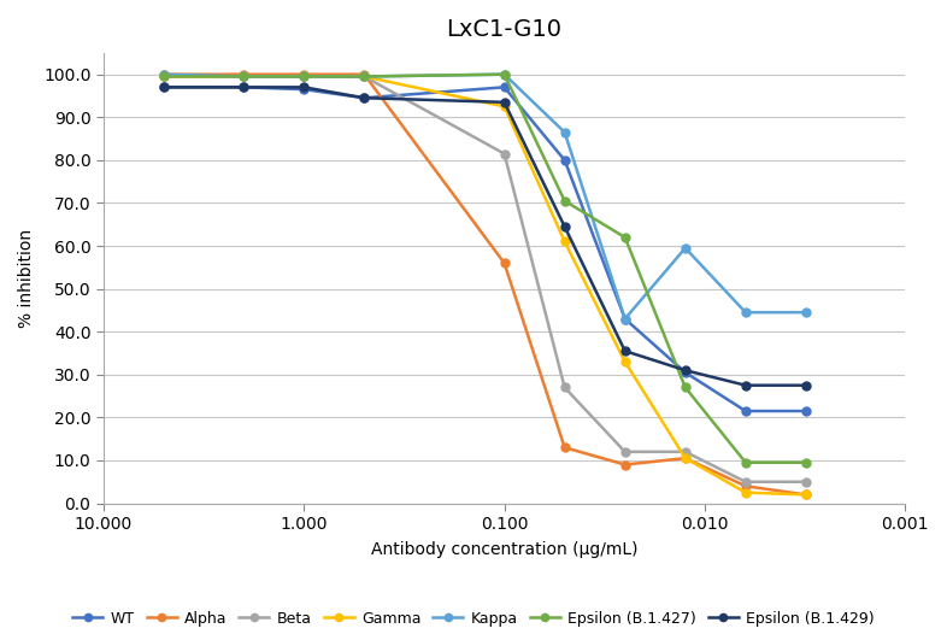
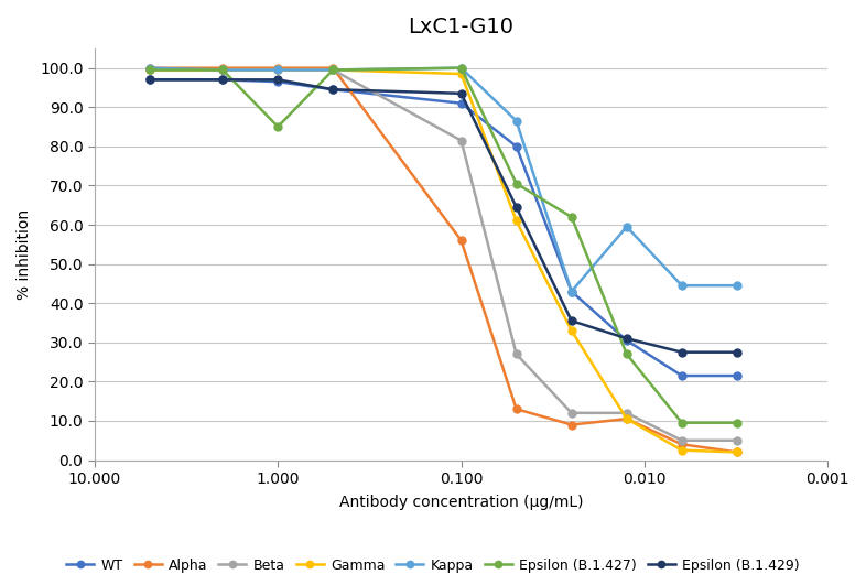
Epsilon (B.1.427)/1.000: 99.5 -> 85.0
WT/0.100: 97.0 -> 91.0
Gamma/0.100: 92.5 -> 98.5
